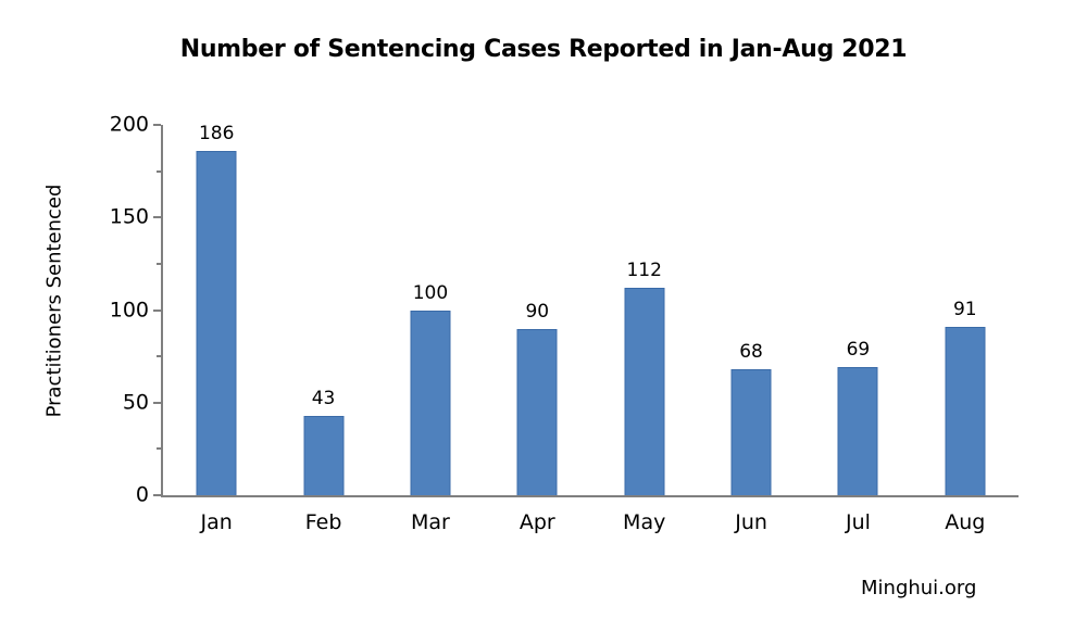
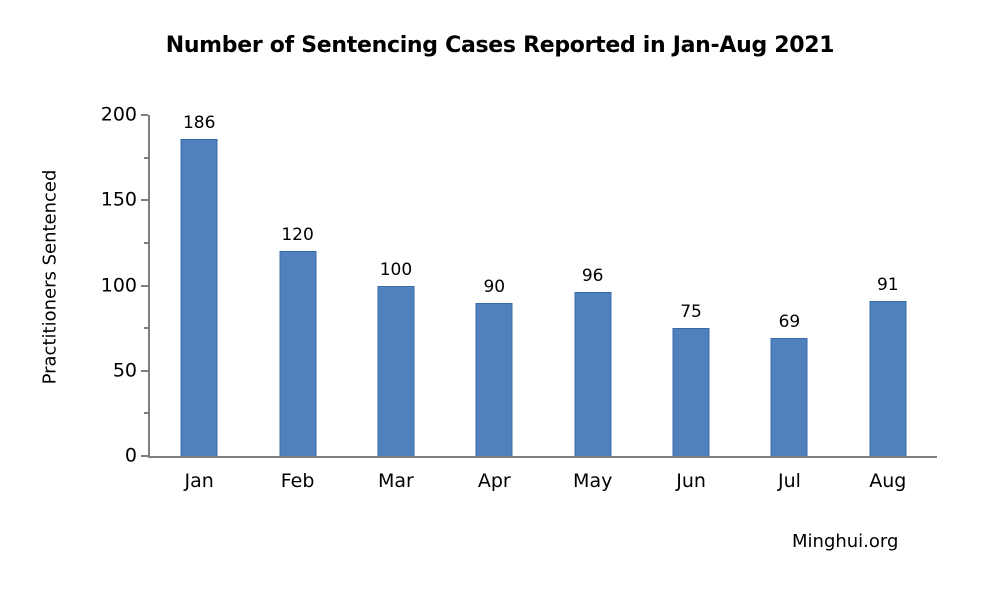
Feb: 43 -> 120
May: 112 -> 96
Jun: 68 -> 75
